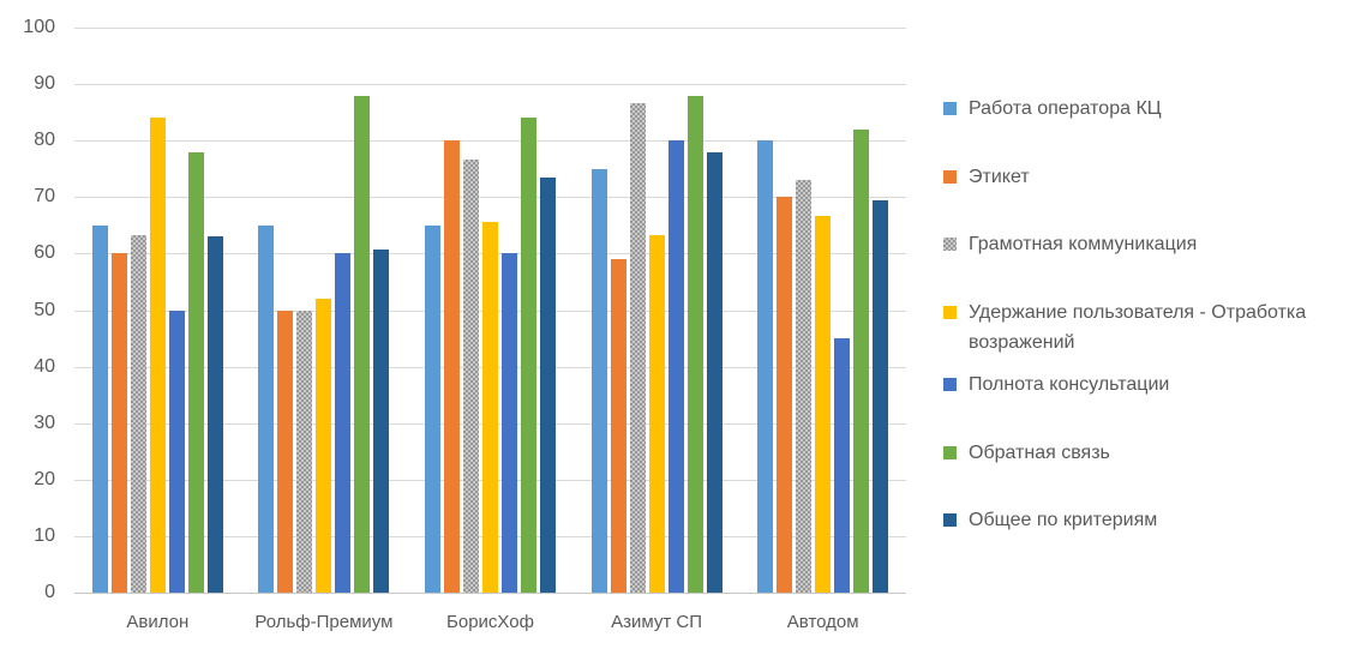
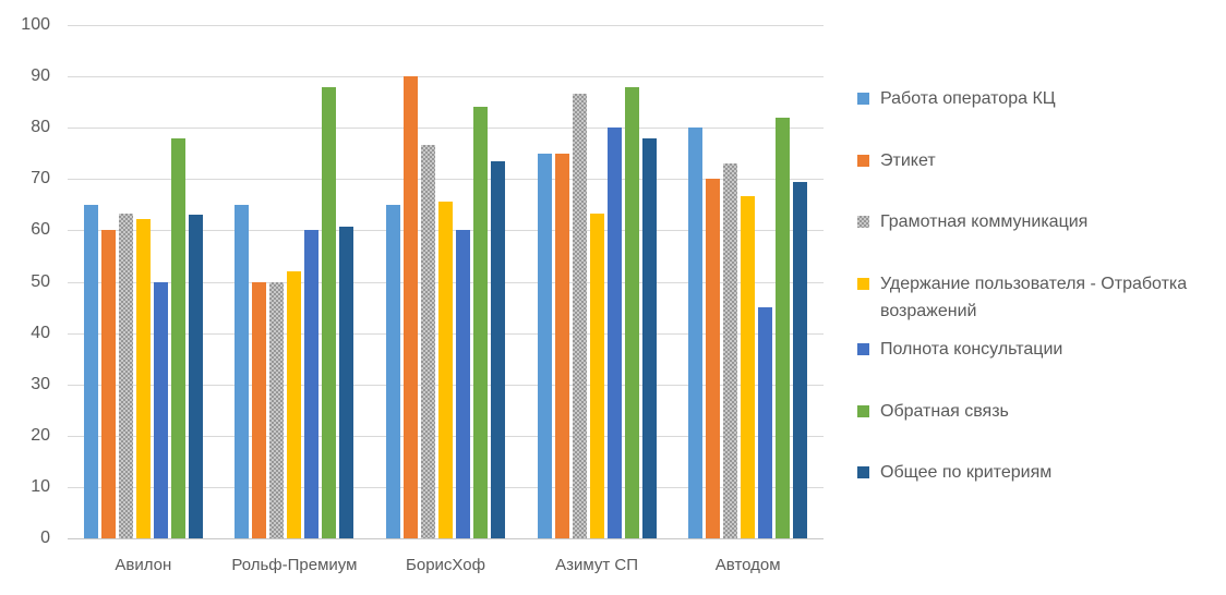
Удержание пользователя - Отработка возражений/Авилон: 84 -> 62
Этикет/БорисХоф: 80 -> 90
Этикет/Азимут СП: 59 -> 75
